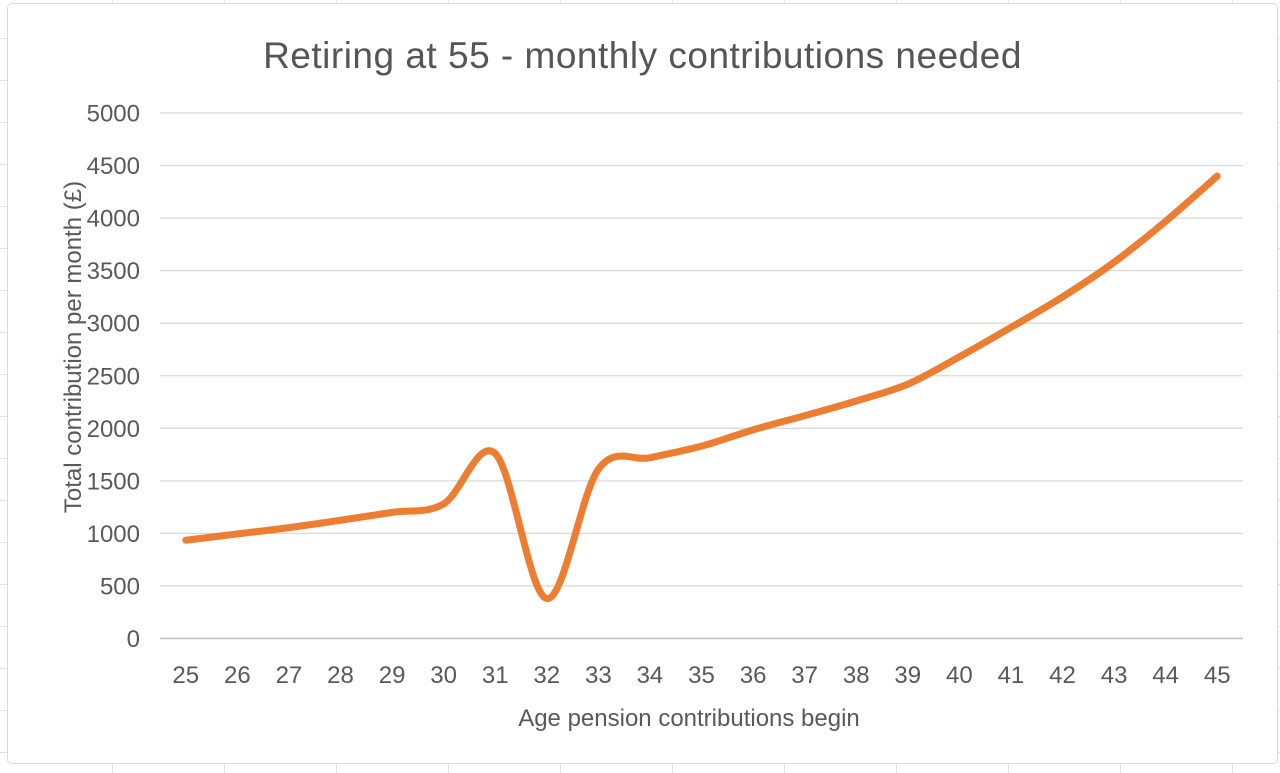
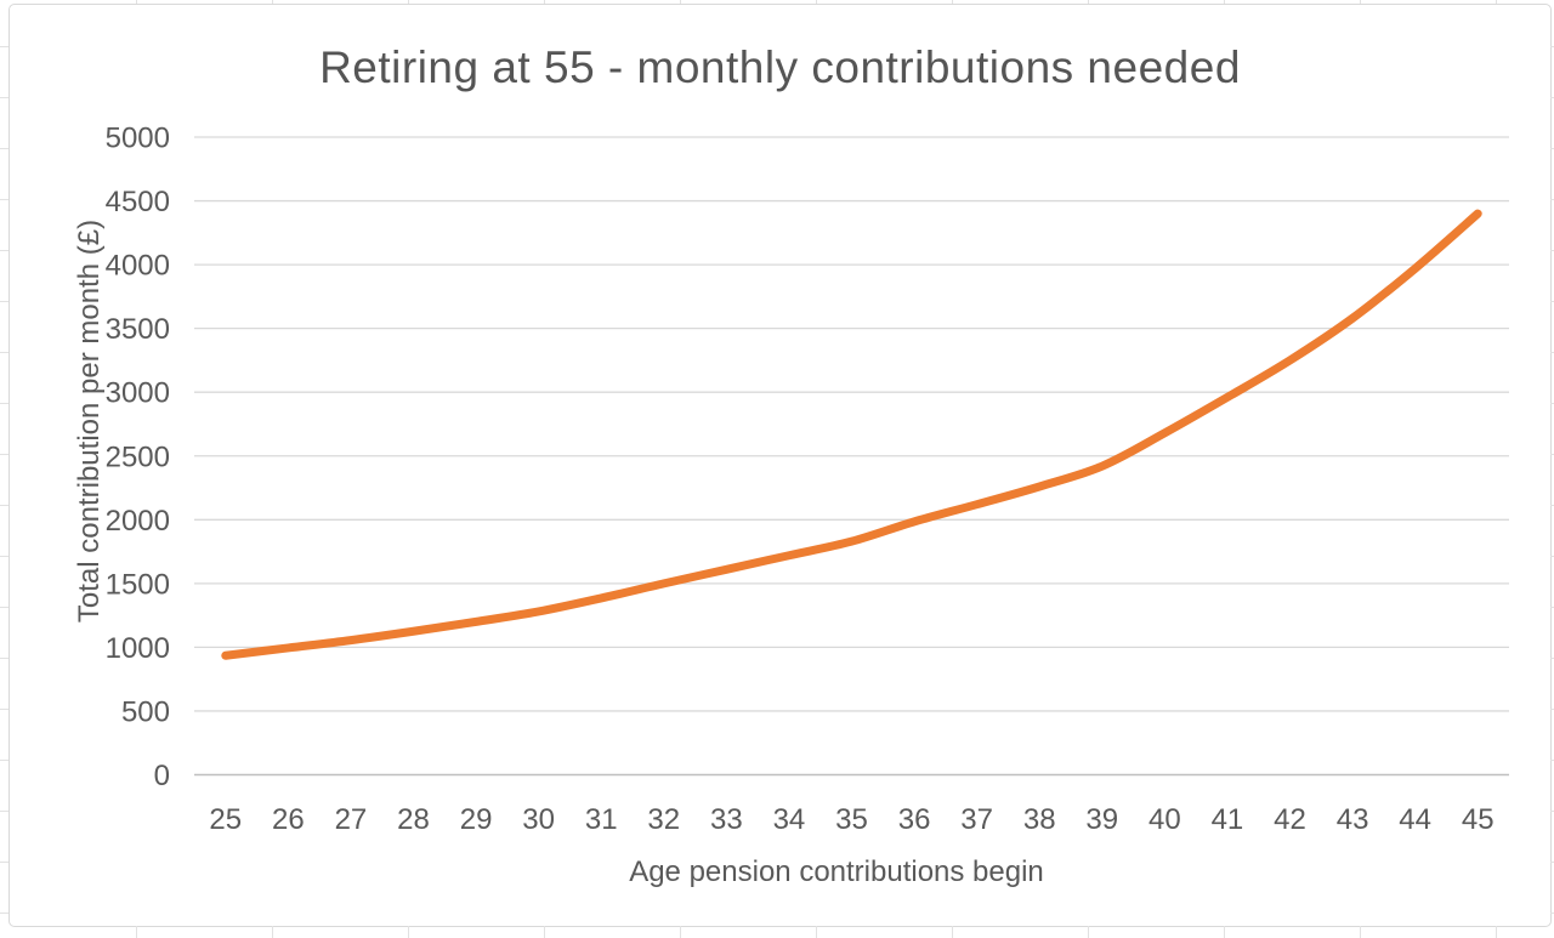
31: 1760 -> 1380
32: 380 -> 1500
